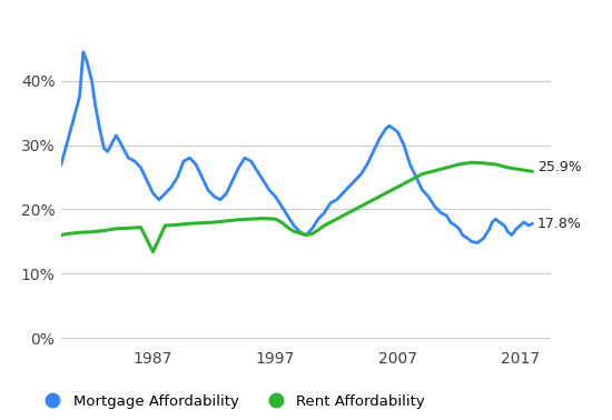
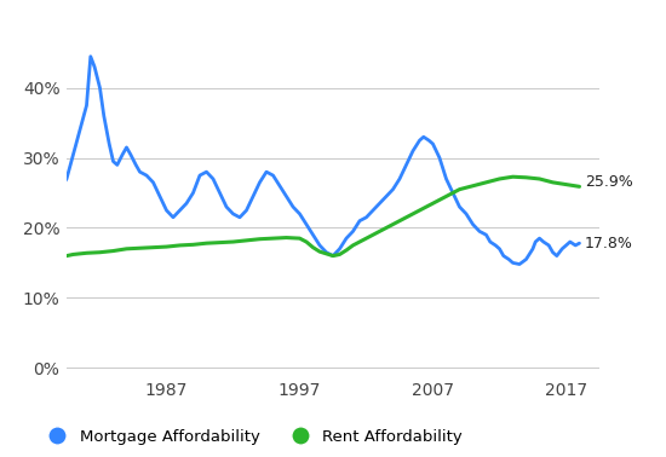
Rent Affordability/1987: 13.4% -> 17.3%
